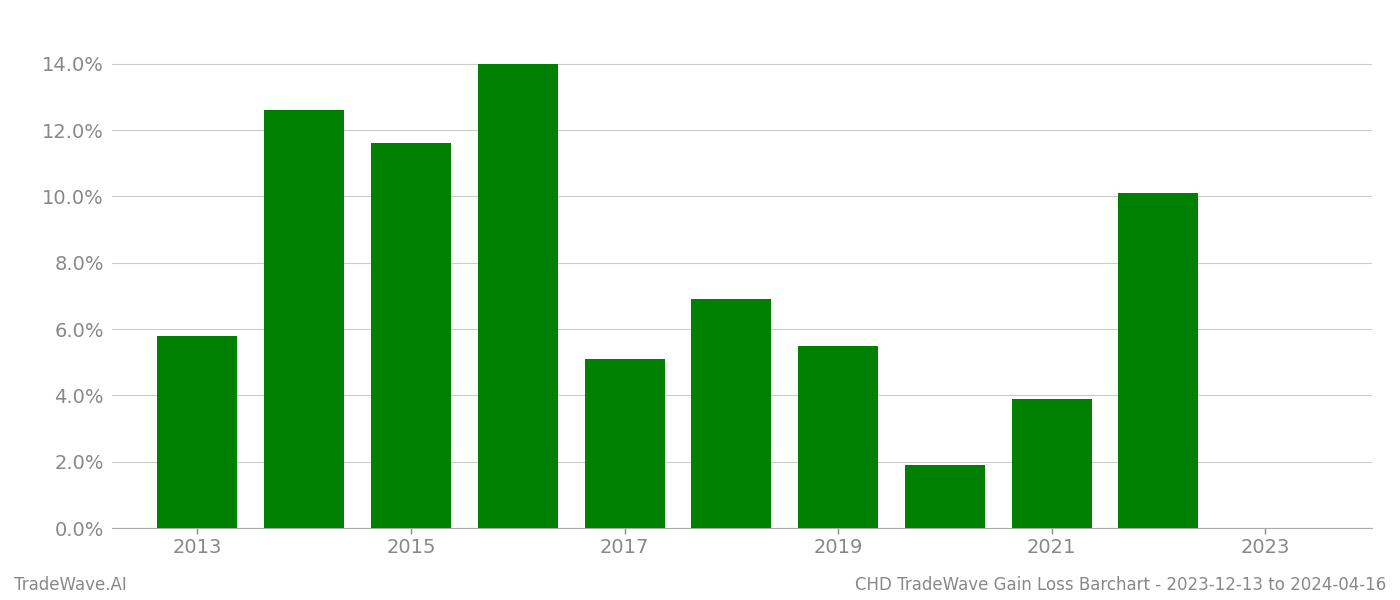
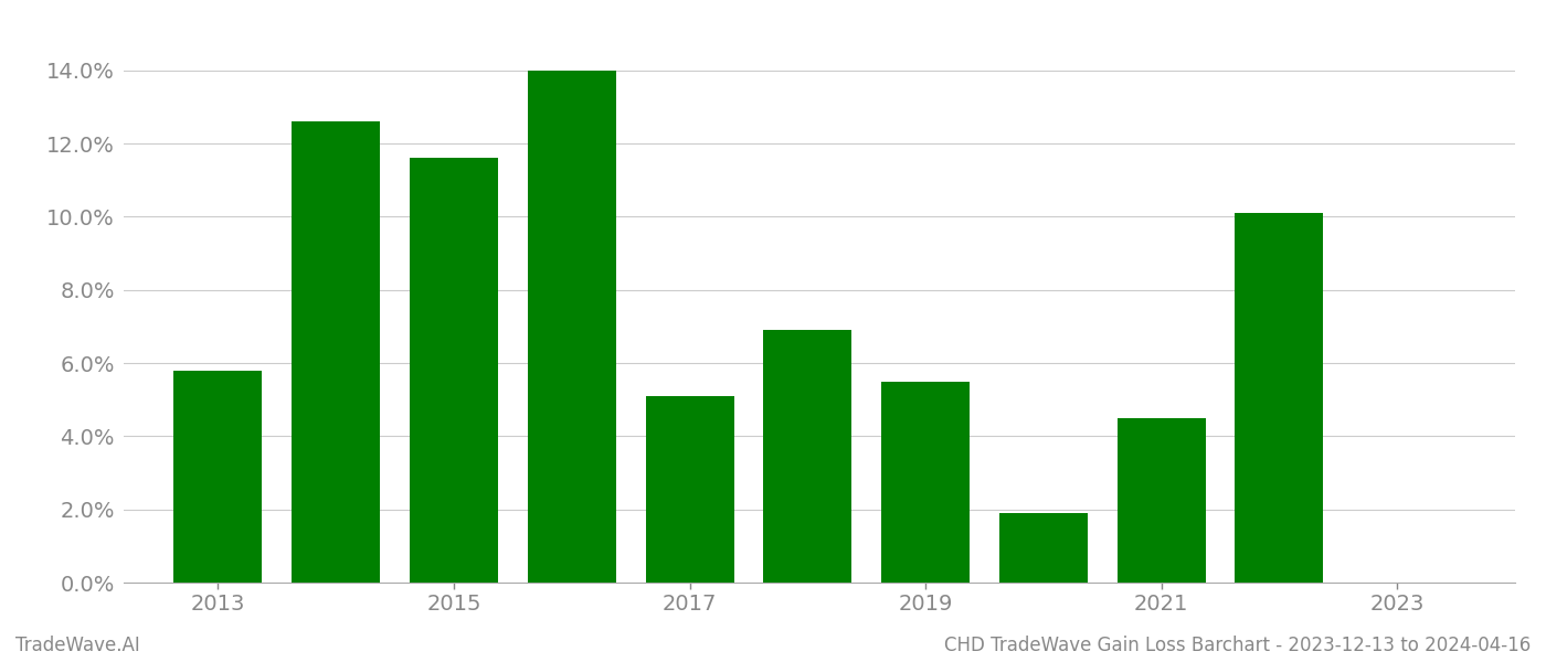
2021: 3.9% -> 4.5%
